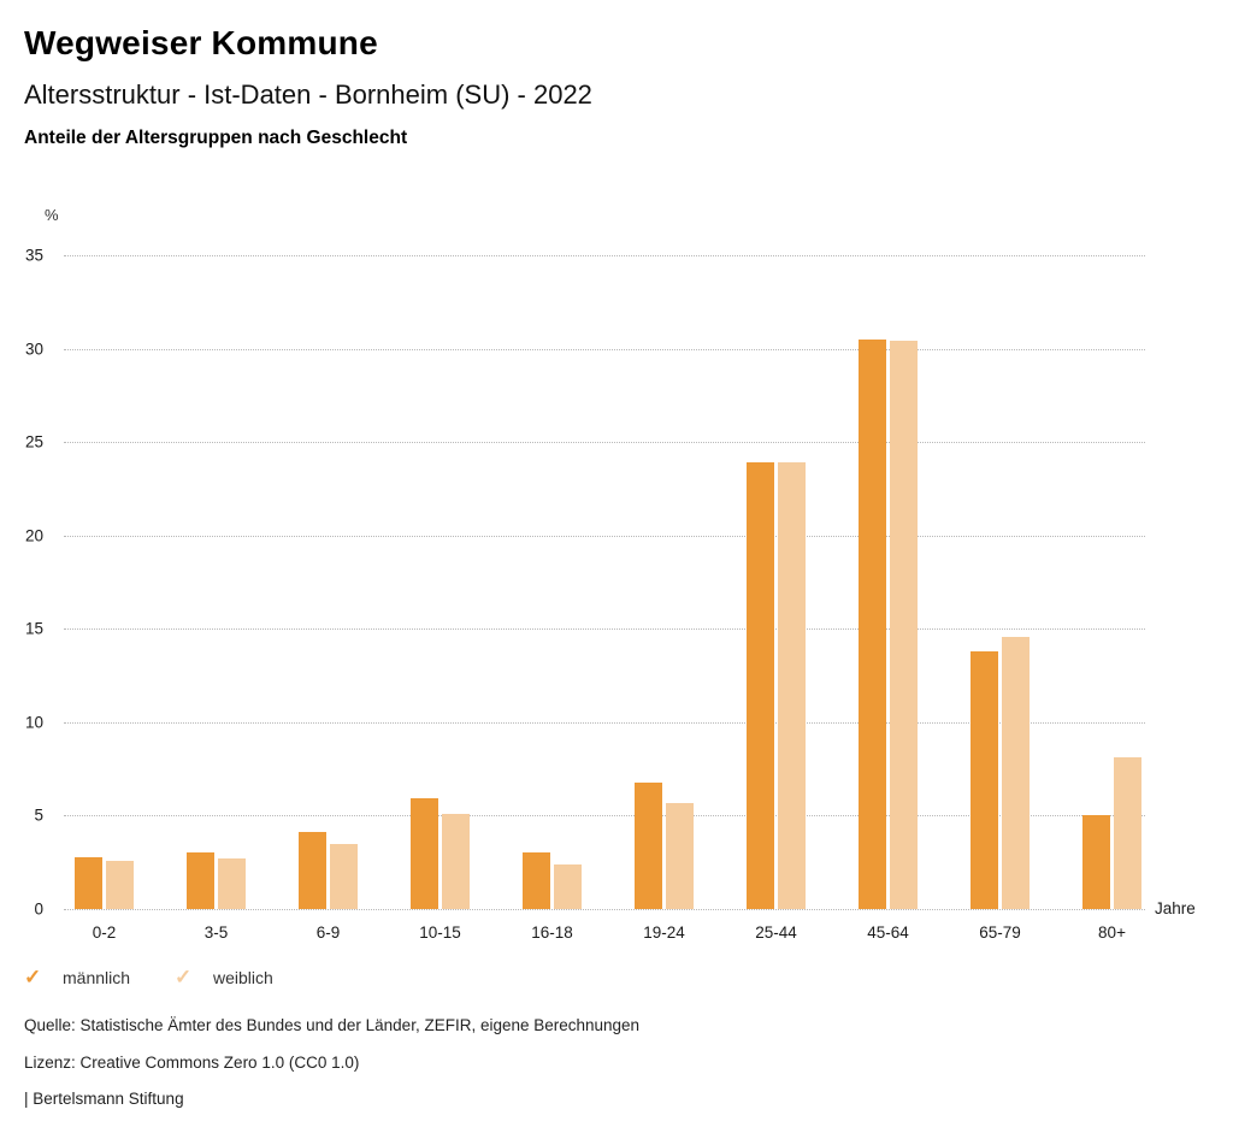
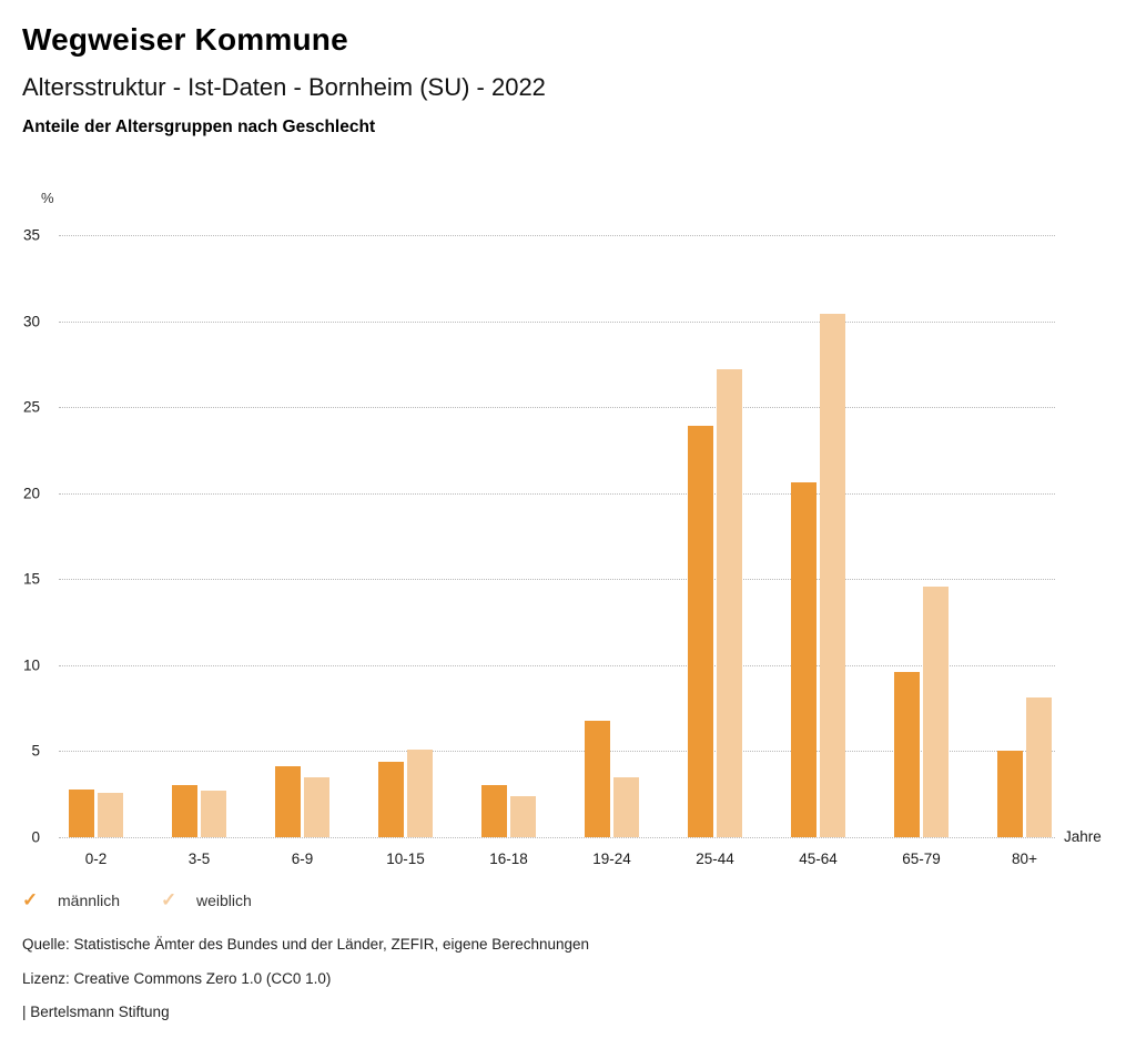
männlich/10-15: 5.9 -> 4.4
weiblich/19-24: 5.7 -> 3.5
weiblich/25-44: 23.9 -> 27.2
männlich/45-64: 30.5 -> 20.6
männlich/65-79: 13.8 -> 9.6
